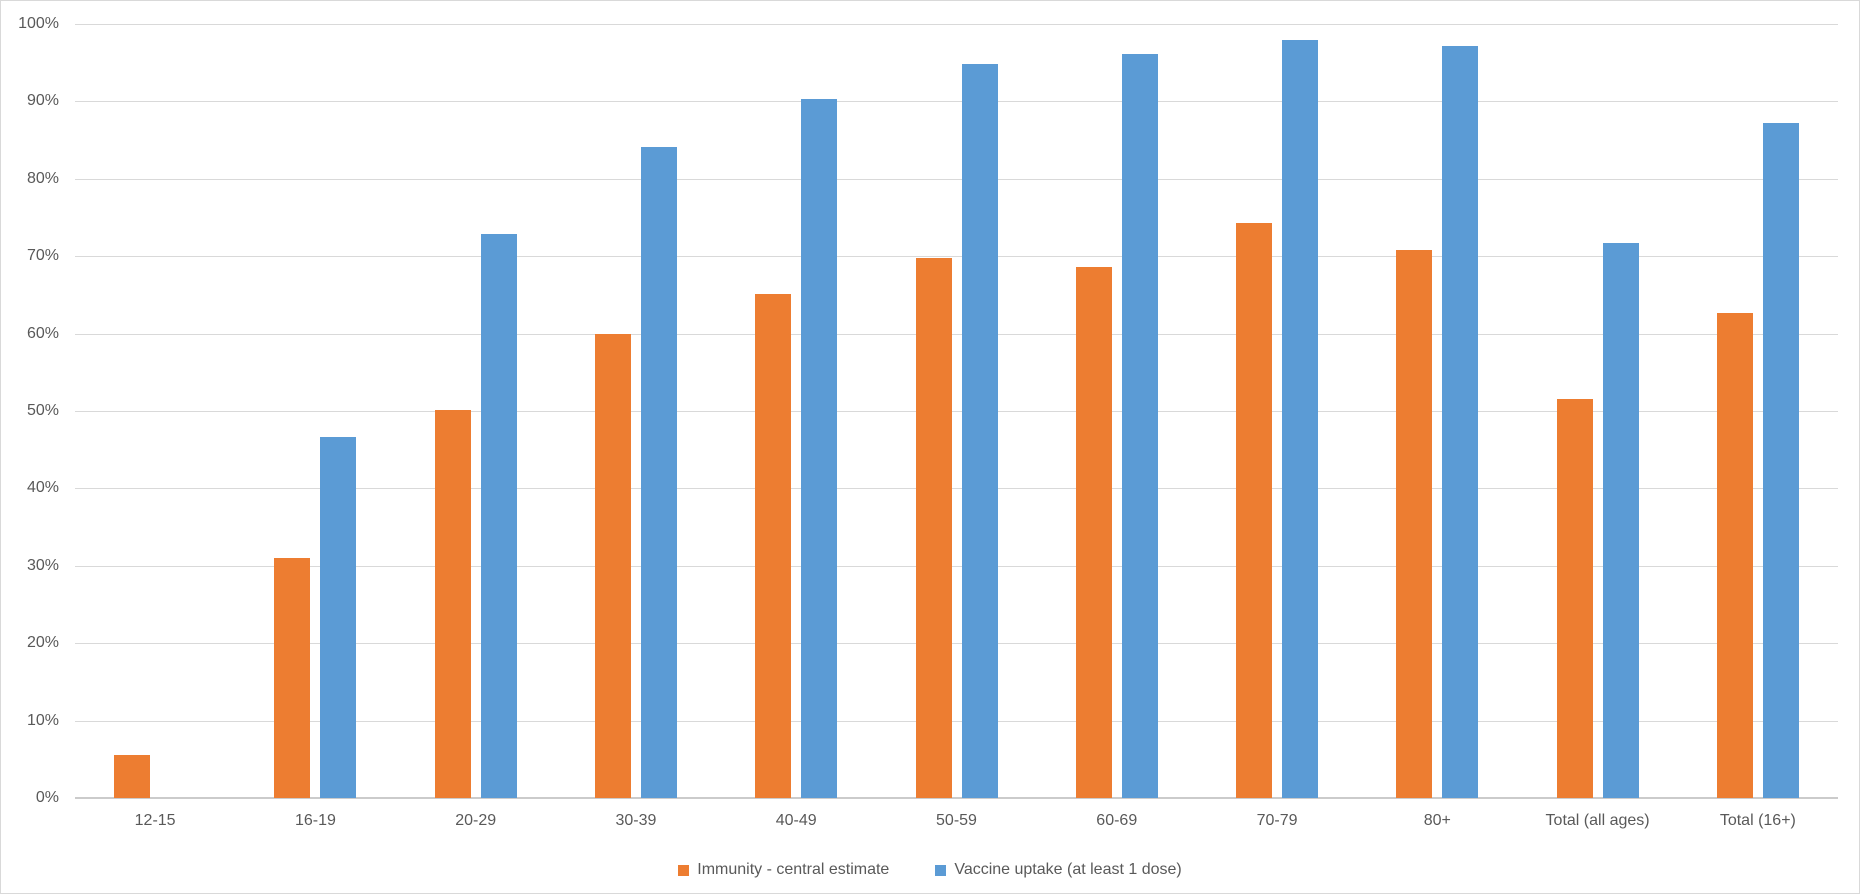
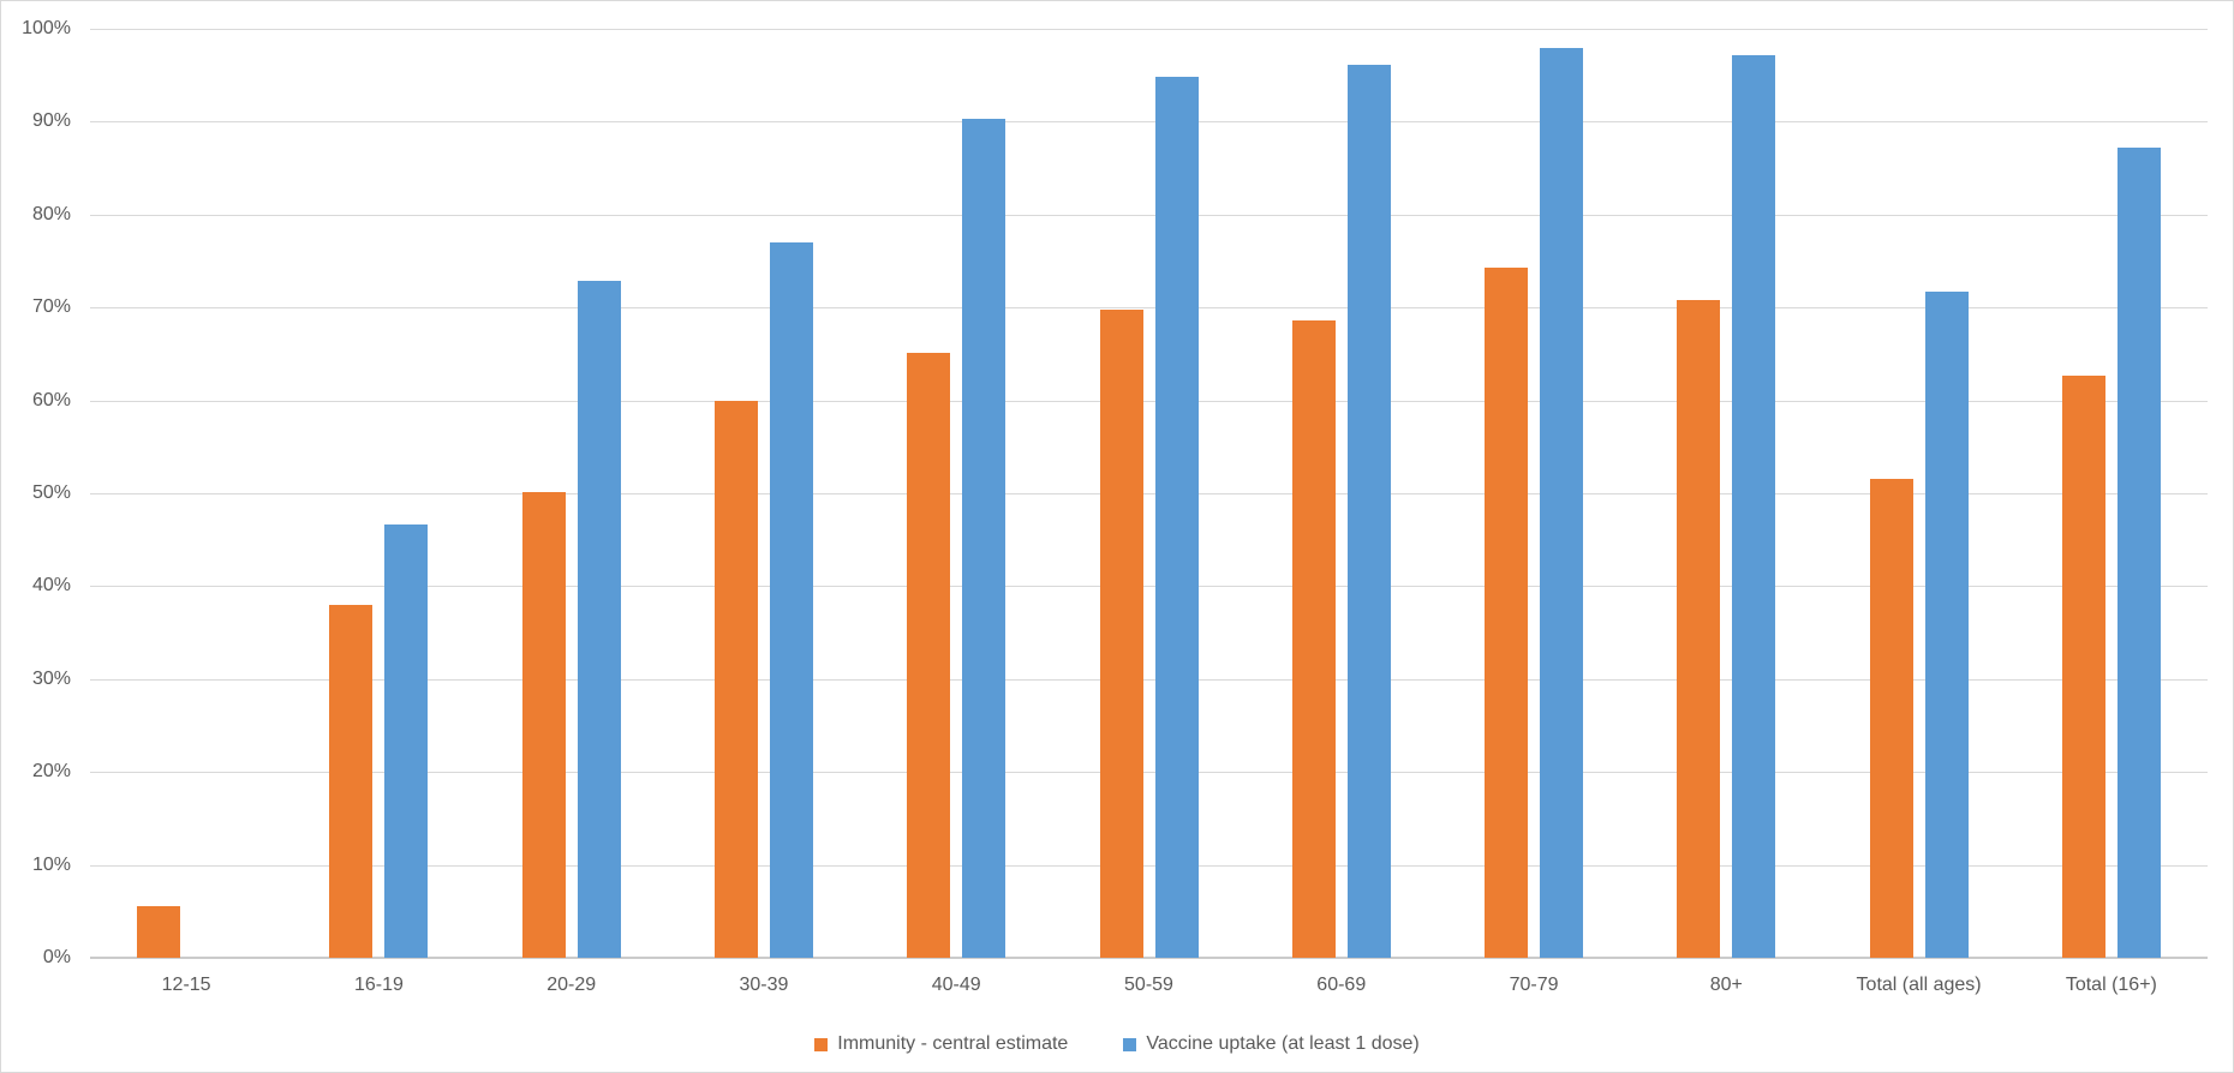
Immunity - central estimate/16-19: 31% -> 38%
Vaccine uptake (at least 1 dose)/30-39: 84% -> 77%
